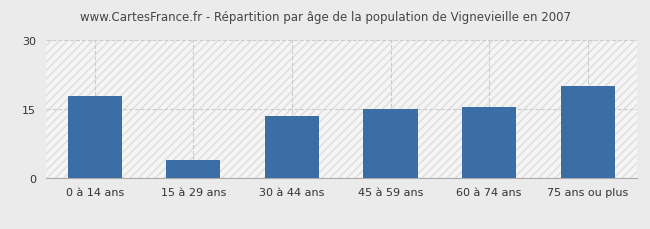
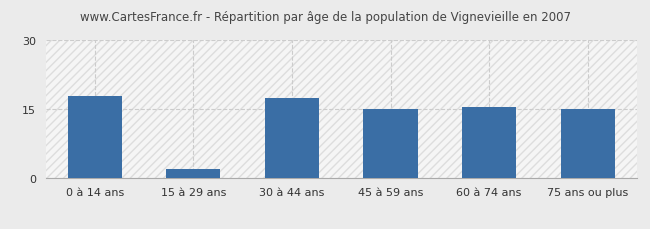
15 à 29 ans: 4.0 -> 2.0
30 à 44 ans: 13.5 -> 17.5
75 ans ou plus: 20.0 -> 15.0
